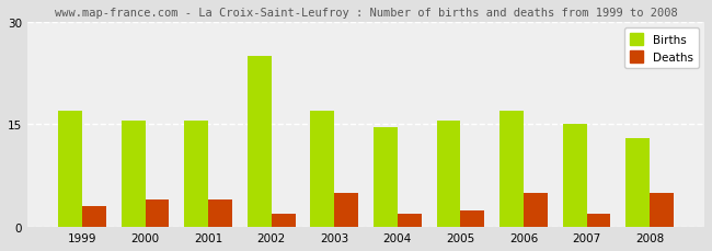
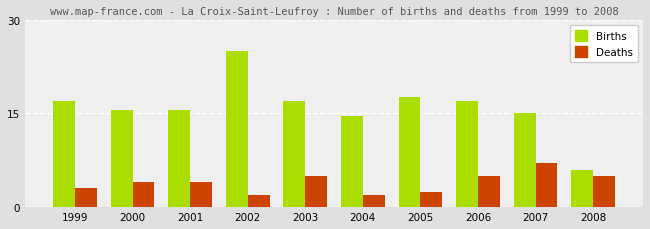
Births/2005: 15.5 -> 17.6
Deaths/2007: 2.0 -> 7.0
Births/2008: 13.0 -> 6.0
